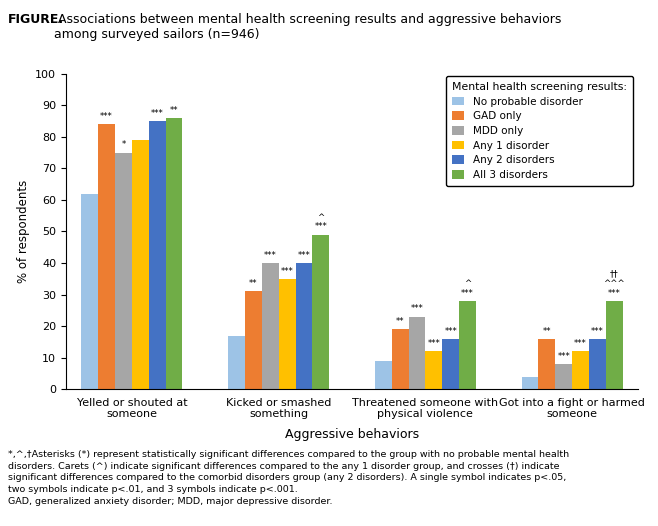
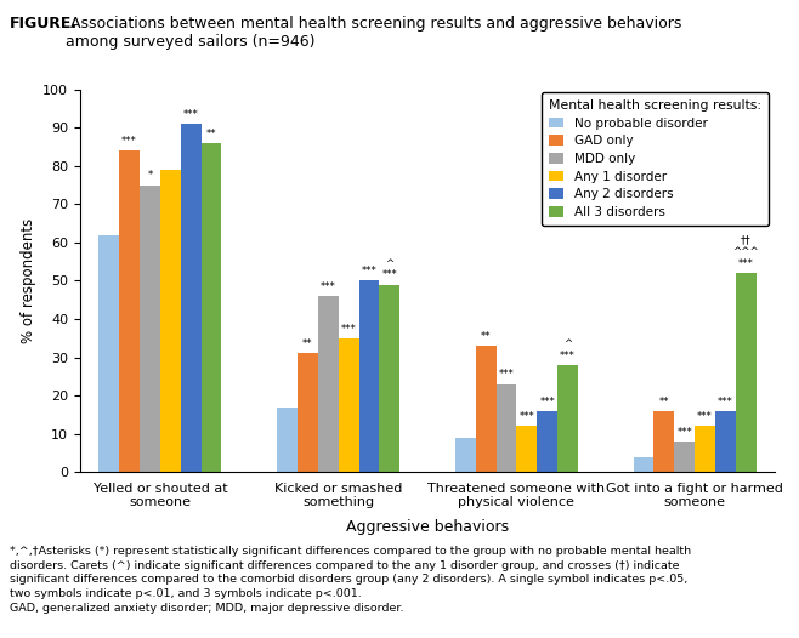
Any 2 disorders/Yelled or shouted at someone: 85 -> 91
MDD only/Kicked or smashed something: 40 -> 46
Any 2 disorders/Kicked or smashed something: 40 -> 50
GAD only/Threatened someone with physical violence: 19 -> 33
All 3 disorders/Got into a fight or harmed someone: 28 -> 52
